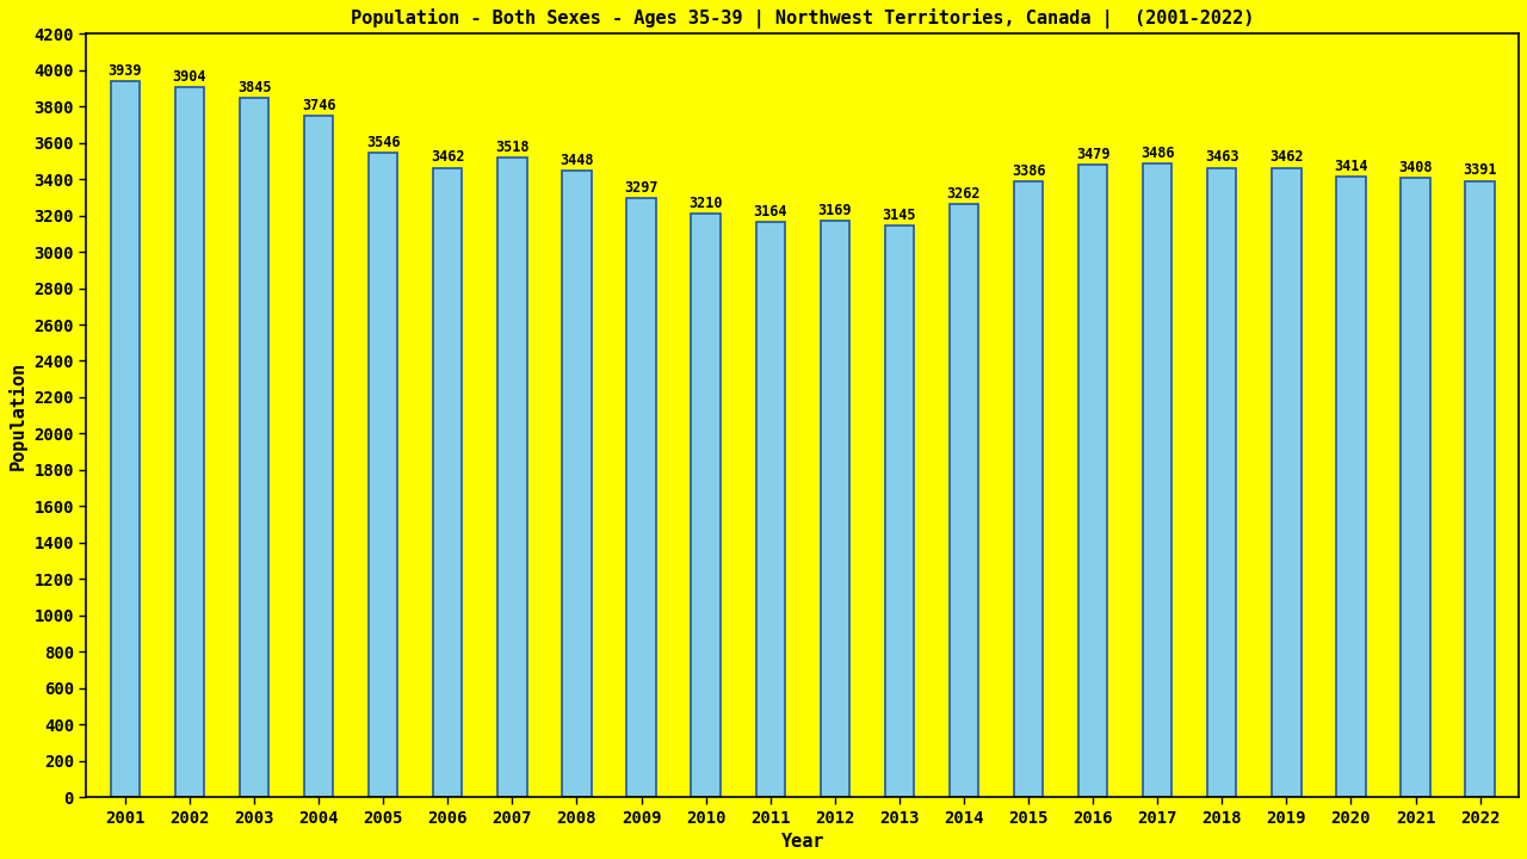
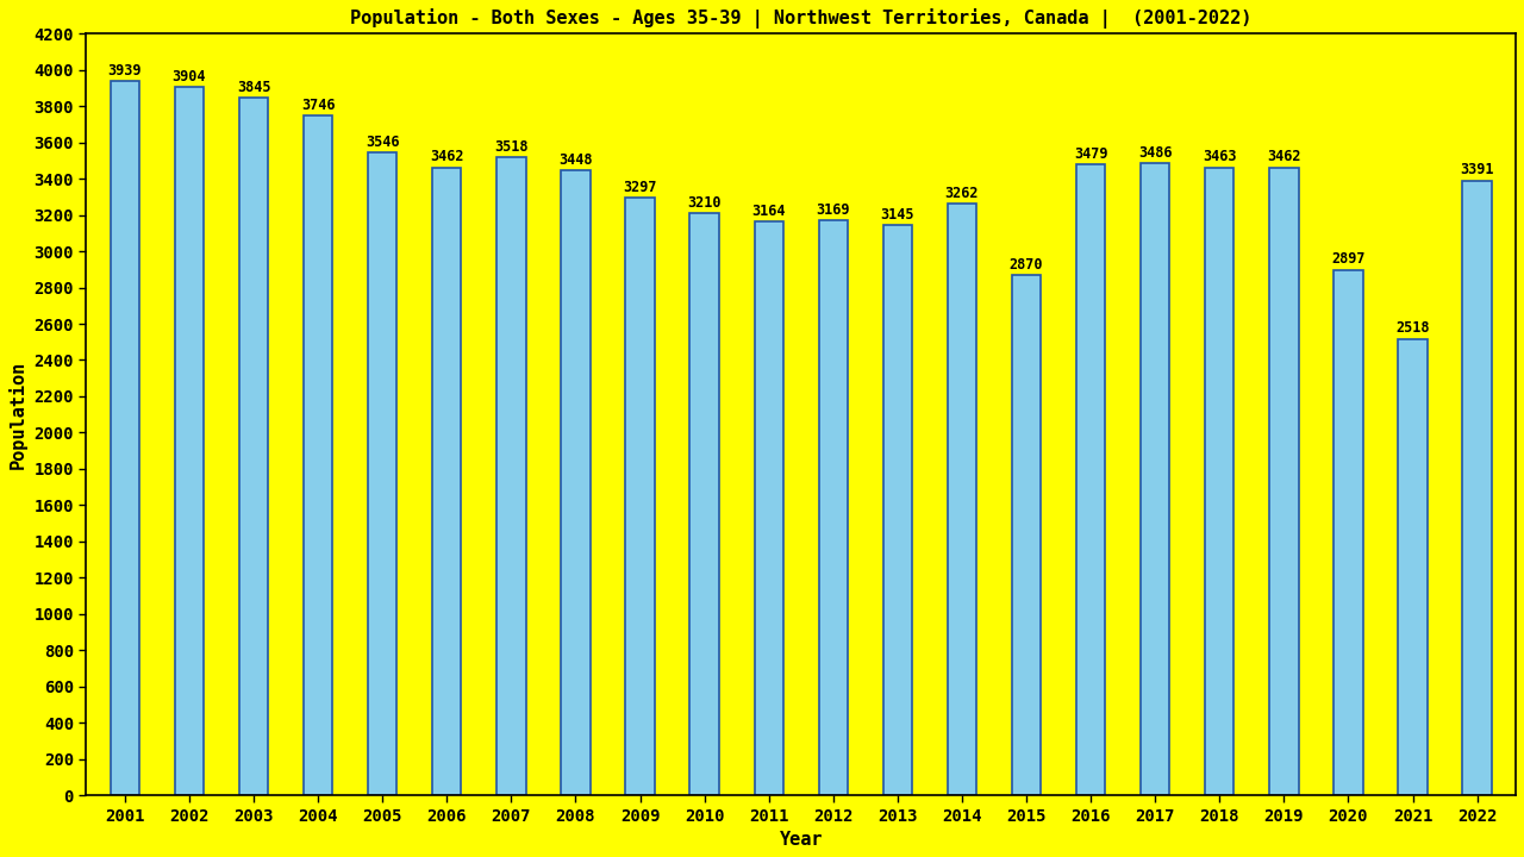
2015: 3386 -> 2870
2020: 3414 -> 2897
2021: 3408 -> 2518
